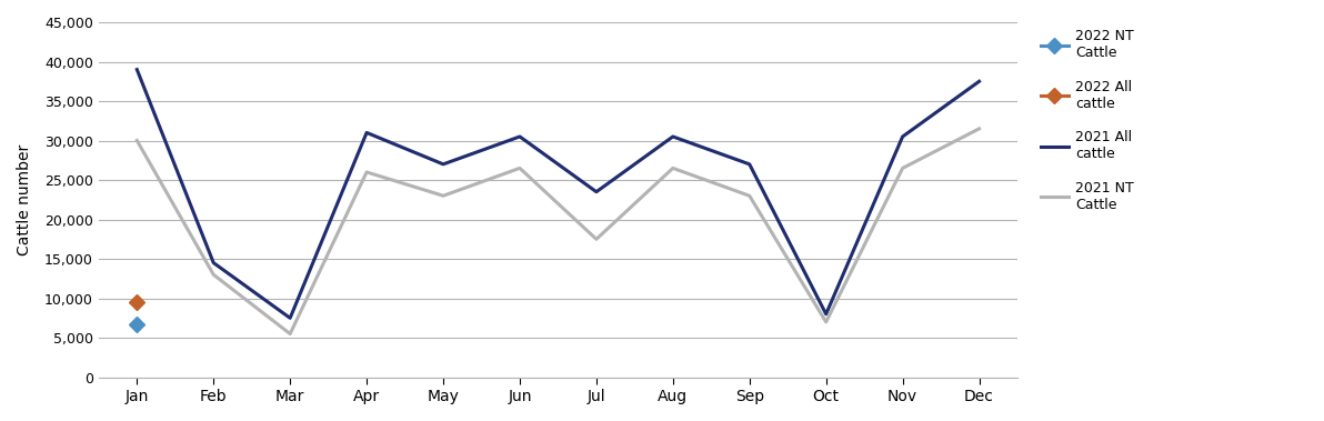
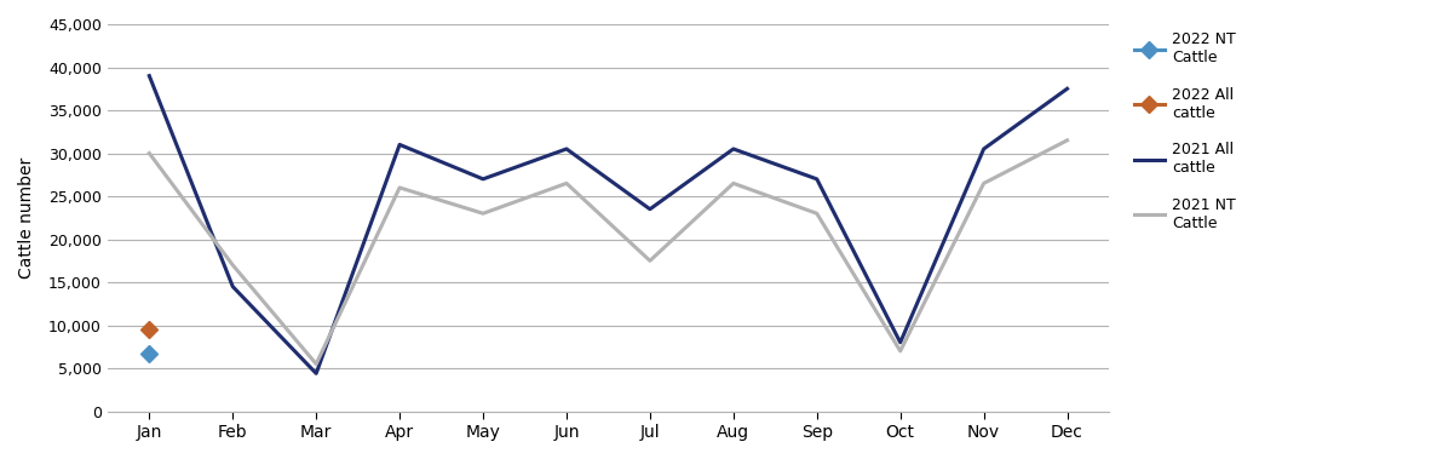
2021 NT Cattle/Feb: 13,000 -> 17,000
2021 All cattle/Mar: 7,500 -> 4,400
